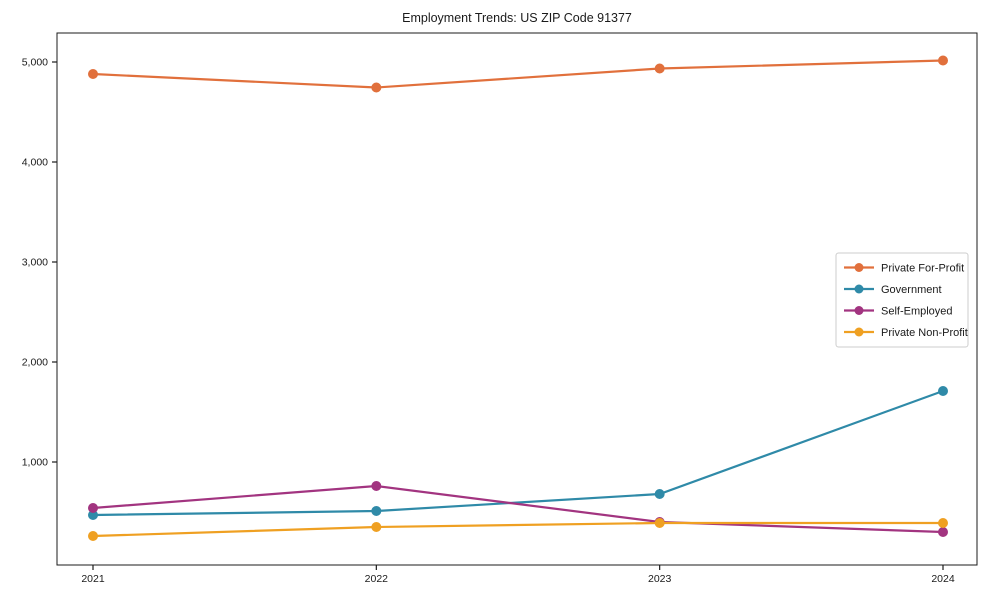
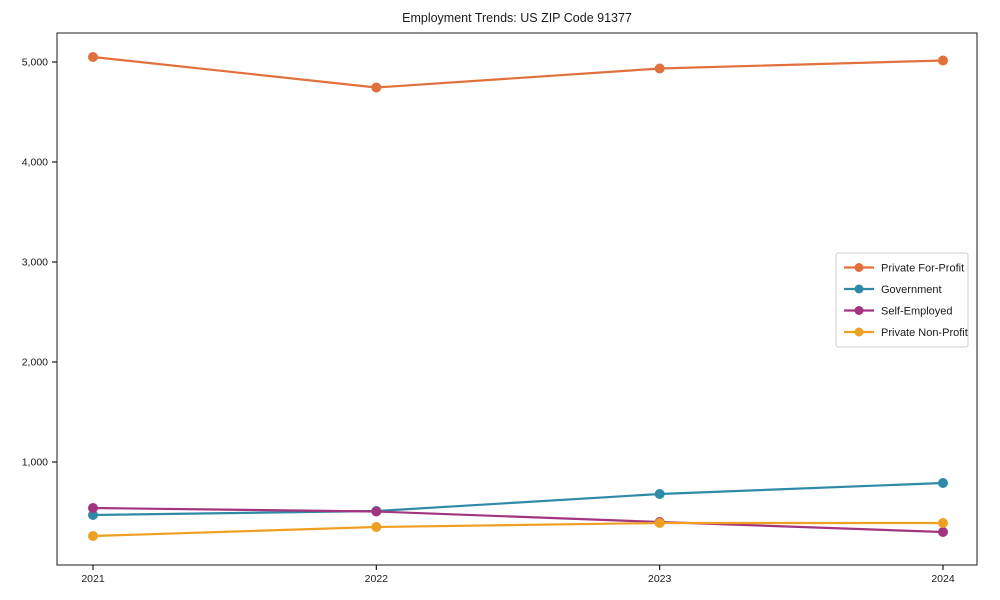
Private For-Profit/2021: 4880 -> 5050
Self-Employed/2022: 760 -> 500
Government/2024: 1710 -> 790
